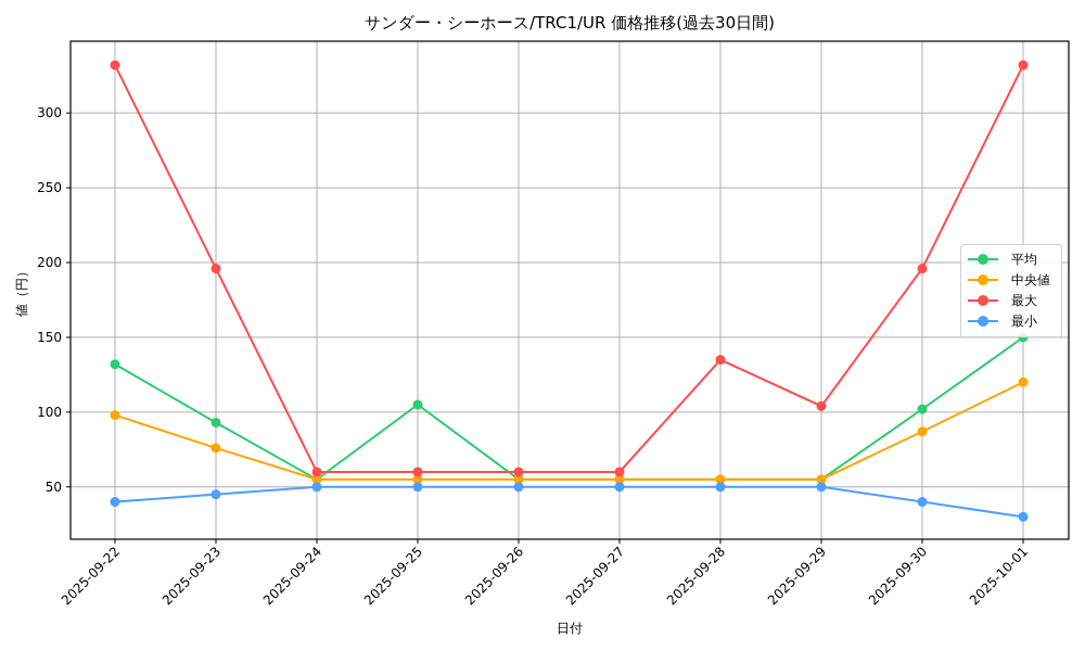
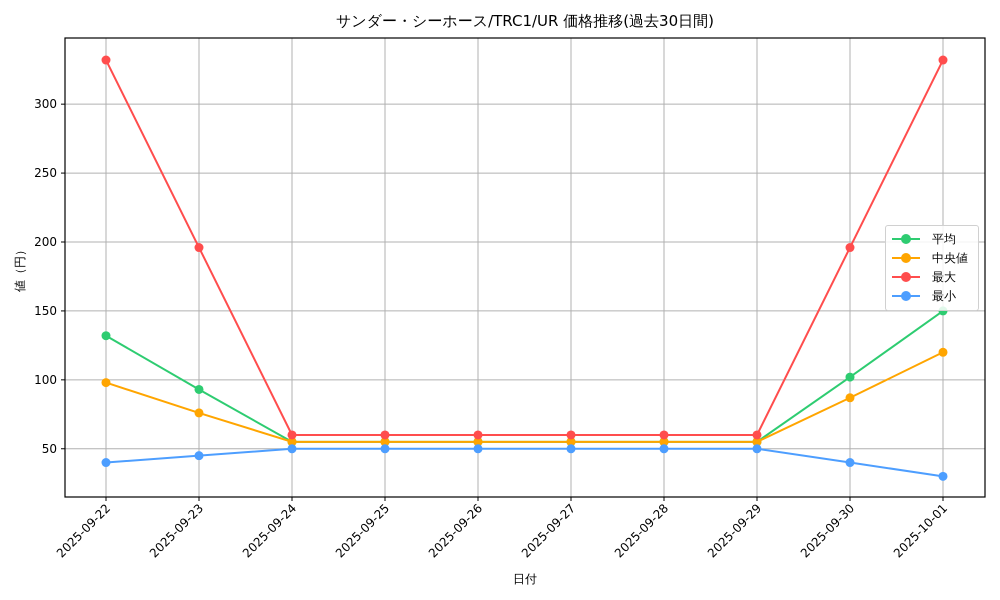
平均/2025-09-25: 105 -> 55
最大/2025-09-28: 135 -> 60
最大/2025-09-29: 104 -> 60
